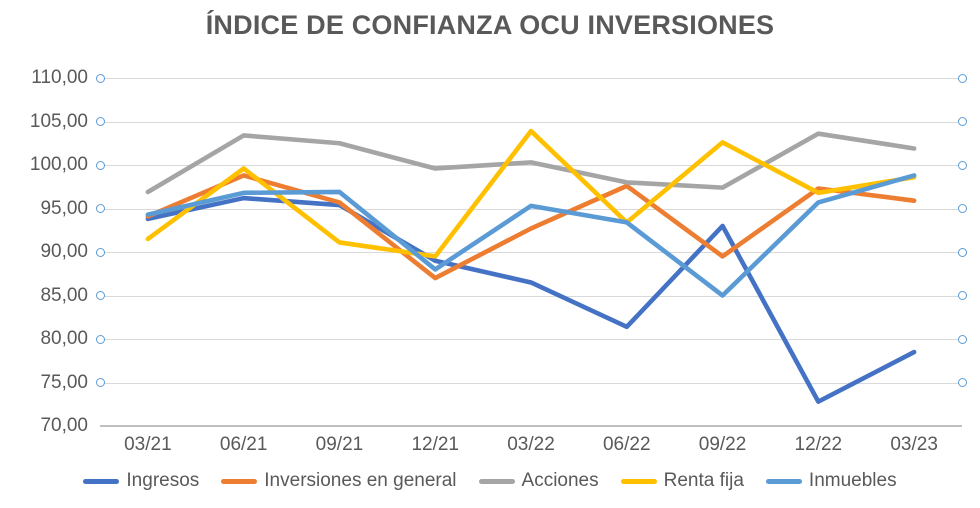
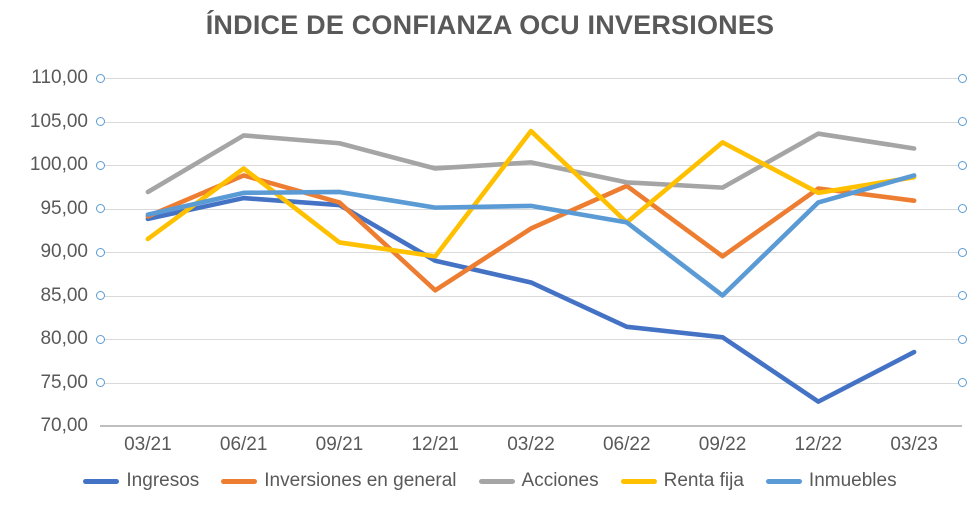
Inversiones en general/12/21: 87 -> 86
Inmuebles/12/21: 88 -> 95
Ingresos/09/22: 93 -> 80
